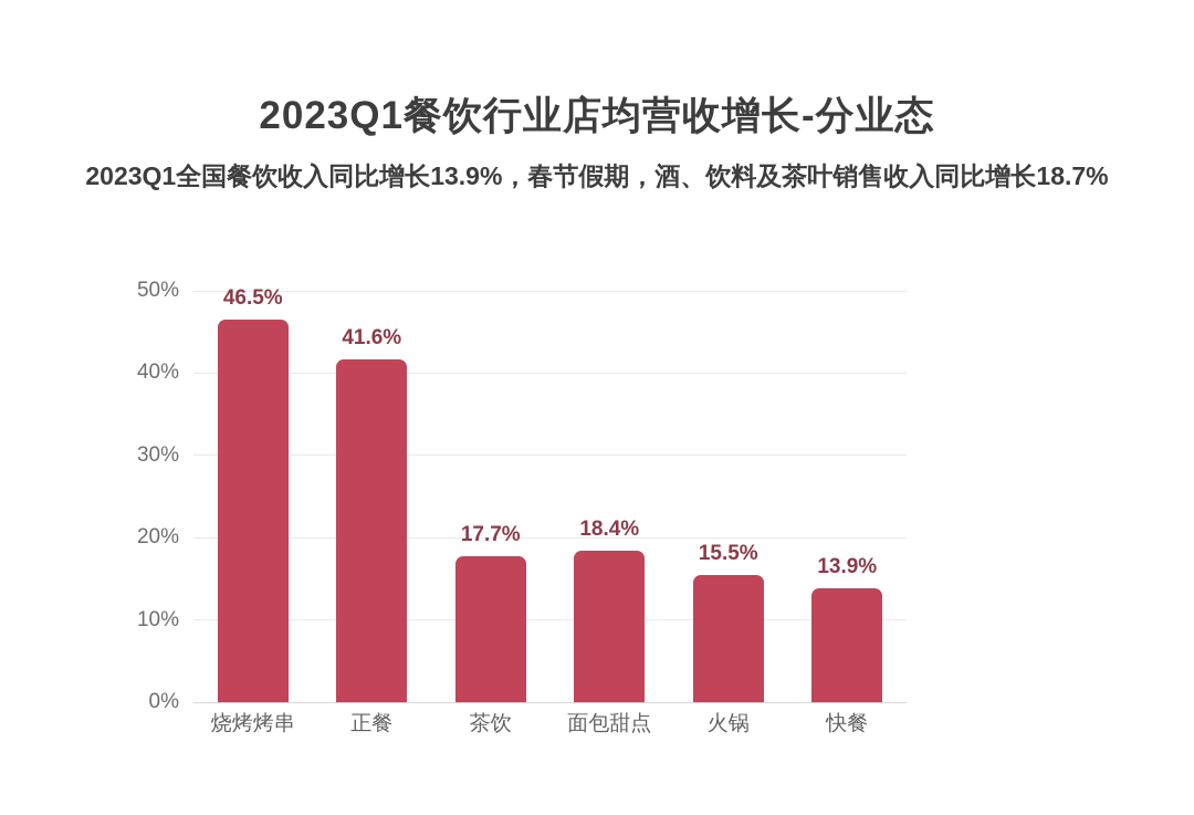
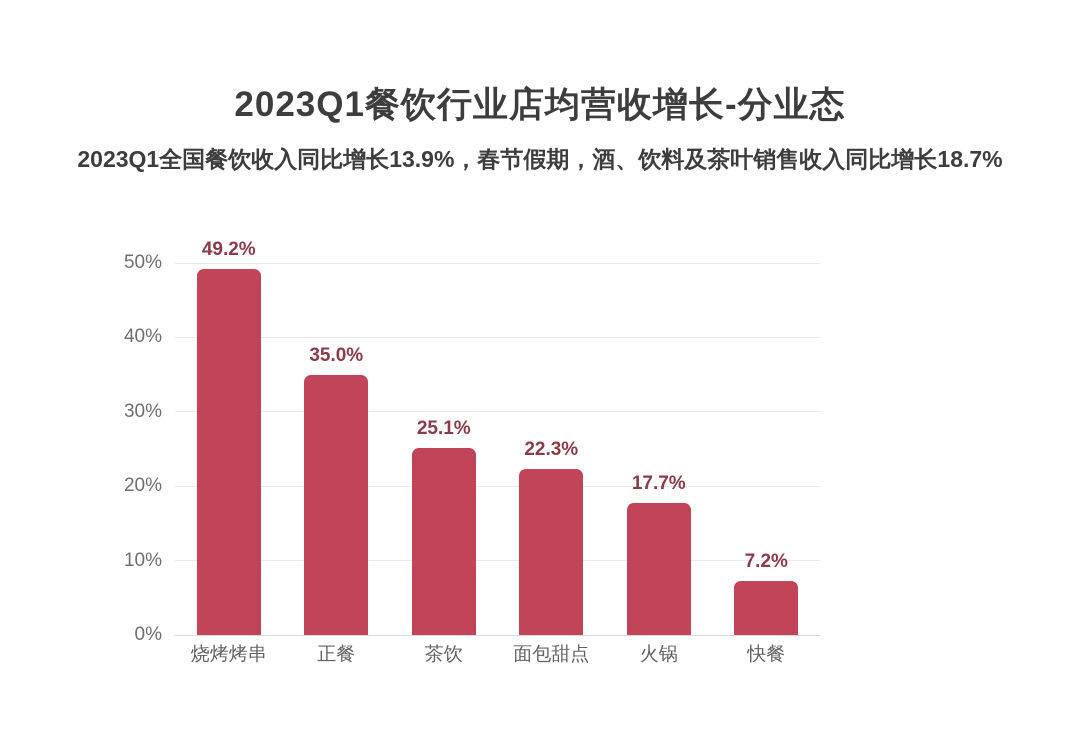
烧烤烤串: 46.5% -> 49.2%
正餐: 41.6% -> 35.0%
茶饮: 17.7% -> 25.1%
面包甜点: 18.4% -> 22.3%
火锅: 15.5% -> 17.7%
快餐: 13.9% -> 7.2%
